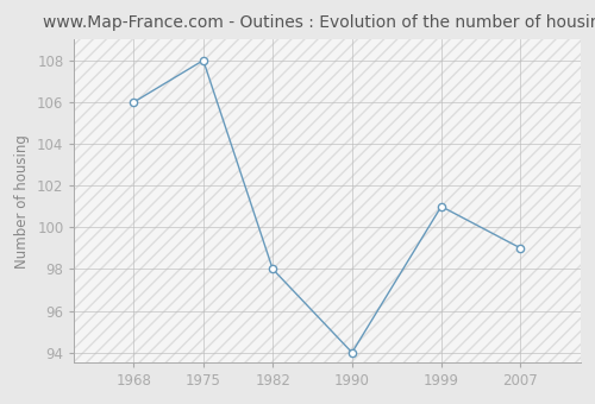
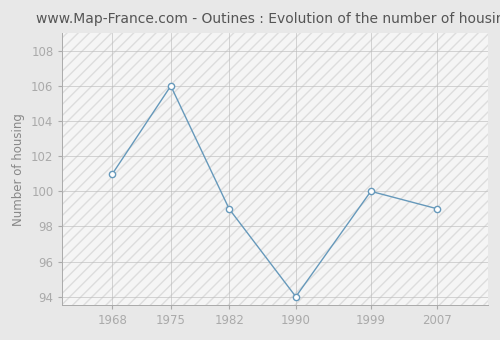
1968: 106 -> 101
1975: 108 -> 106
1982: 98 -> 99
1999: 101 -> 100
